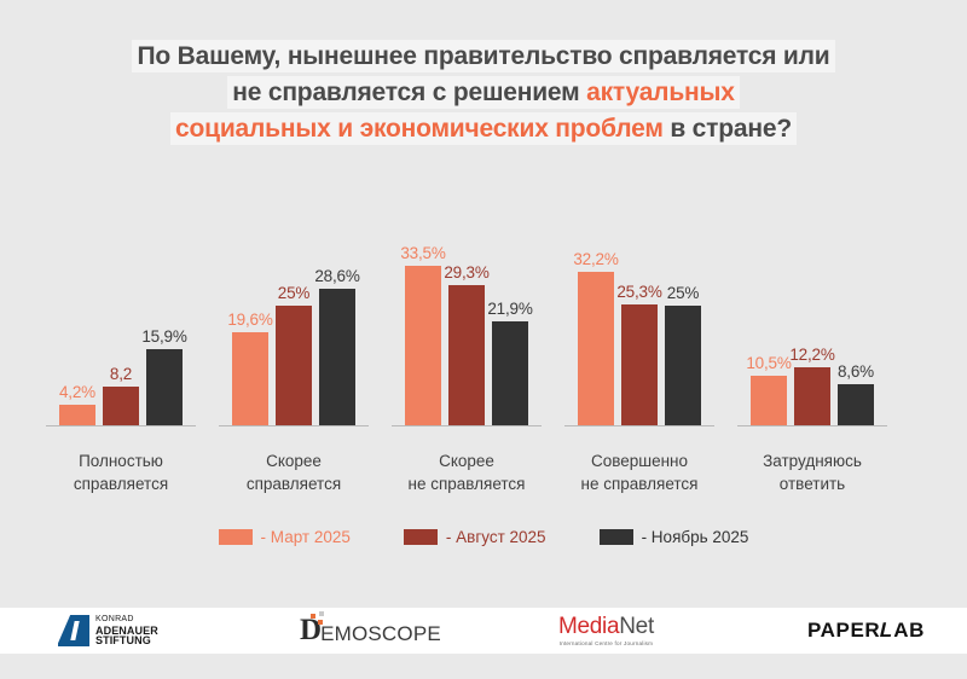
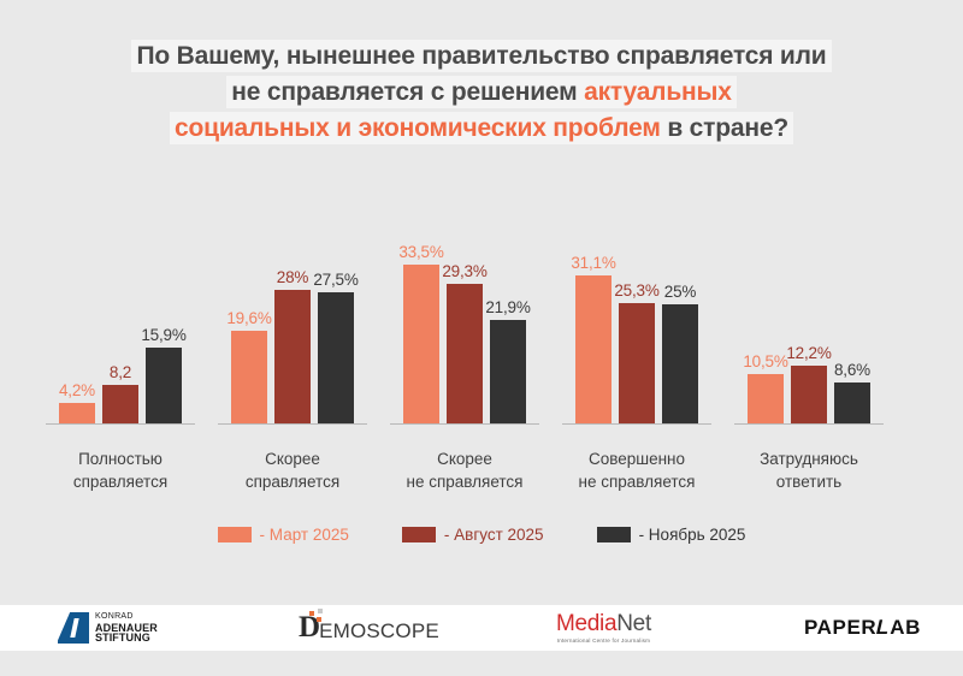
- Август 2025/Скорее справляется: 25% -> 28%
- Ноябрь 2025/Скорее справляется: 28,6% -> 27,5%
- Март 2025/Совершенно не справляется: 32,2% -> 31,1%
